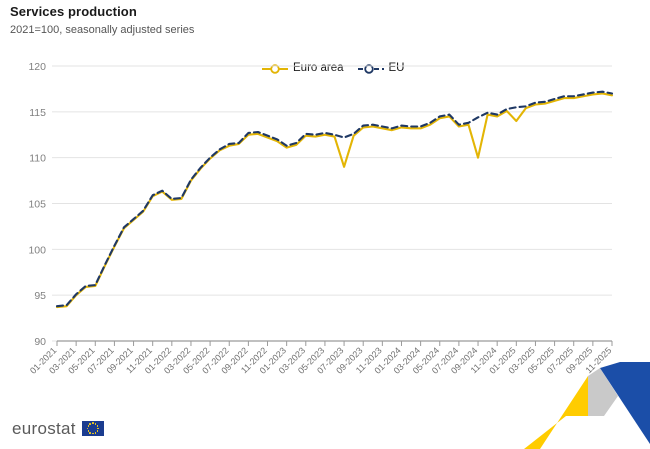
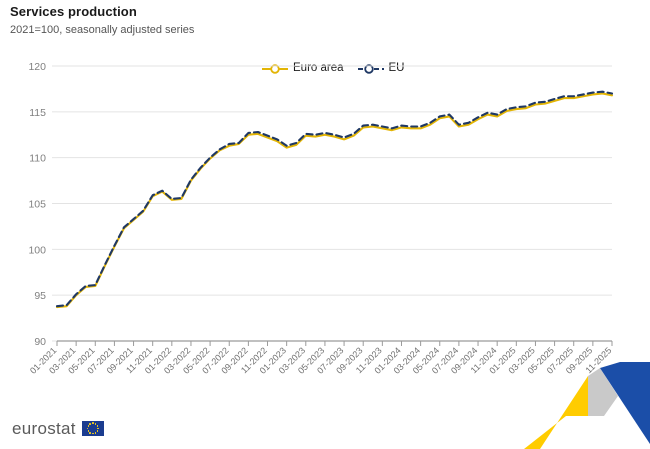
Euro area/07-2023: 109 -> 112
Euro area/09-2024: 110 -> 114
Euro area/01-2025: 114 -> 115
